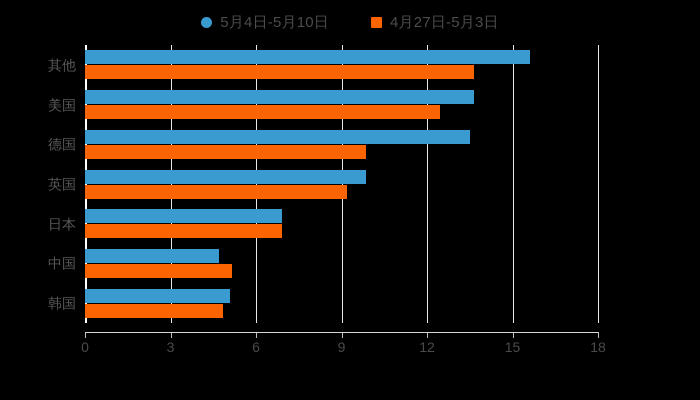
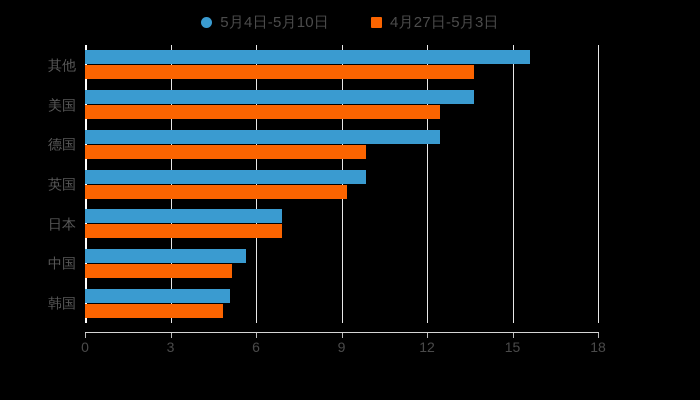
5月4日-5月10日/德国: 13.5 -> 12.4
5月4日-5月10日/中国: 4.7 -> 5.7
